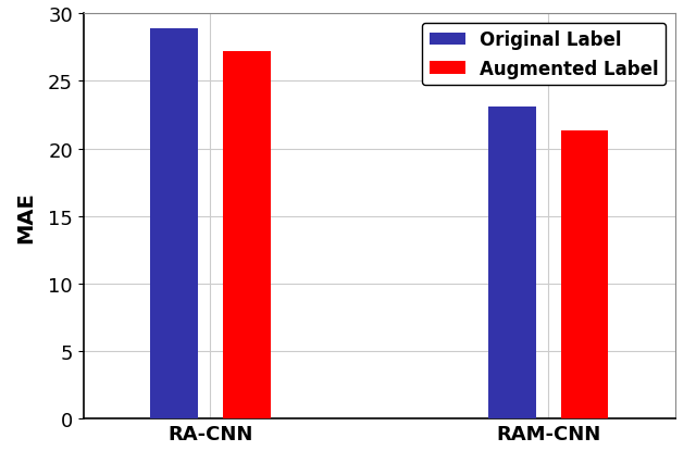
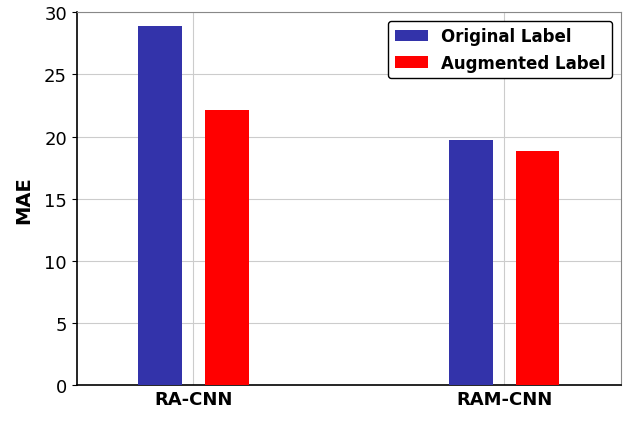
Augmented Label/RA-CNN: 27.2 -> 22.1
Original Label/RAM-CNN: 23.1 -> 19.7
Augmented Label/RAM-CNN: 21.3 -> 18.8
